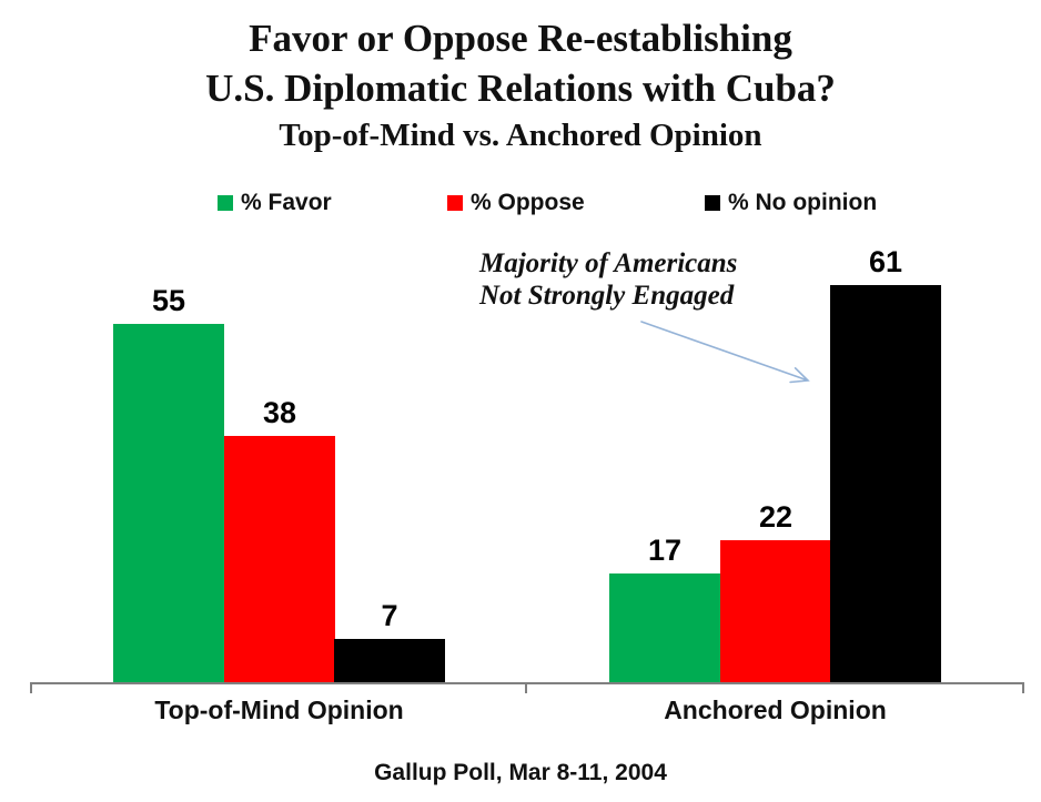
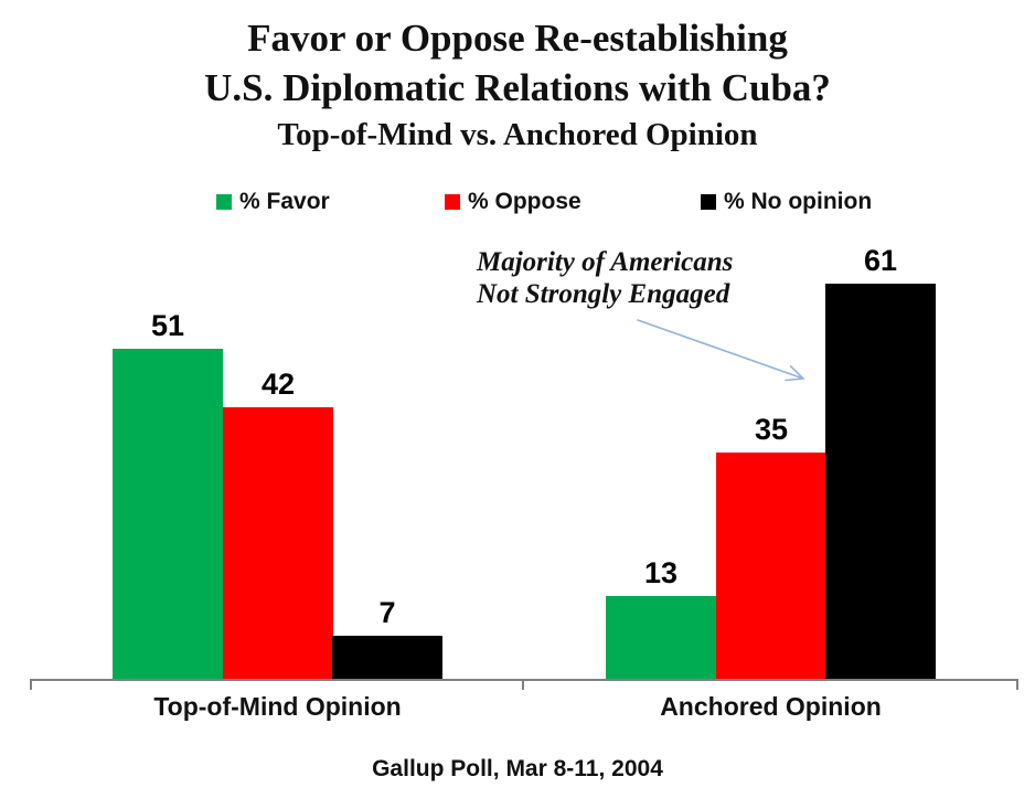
% Favor/Top-of-Mind Opinion: 55 -> 51
% Oppose/Top-of-Mind Opinion: 38 -> 42
% Favor/Anchored Opinion: 17 -> 13
% Oppose/Anchored Opinion: 22 -> 35
